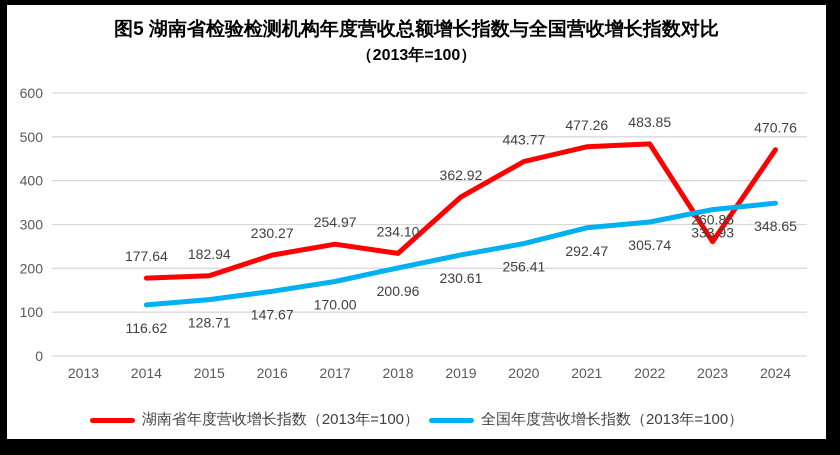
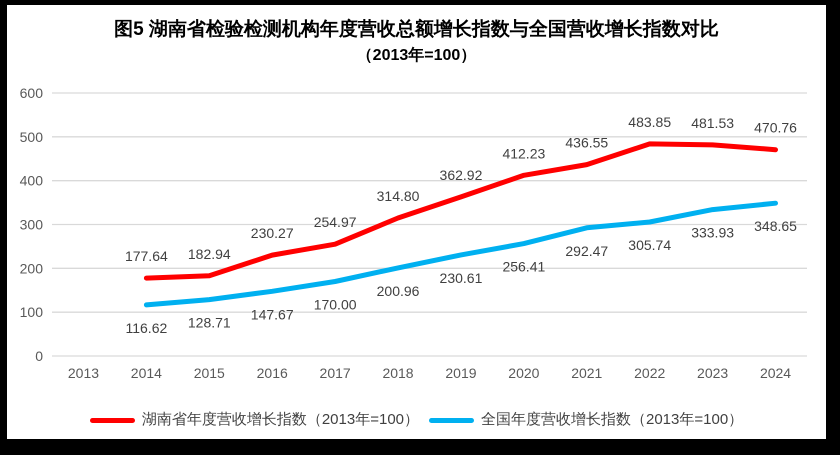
湖南省年度营收增长指数（2013年=100）/2018: 234.10 -> 314.80
湖南省年度营收增长指数（2013年=100）/2020: 443.77 -> 412.23
湖南省年度营收增长指数（2013年=100）/2021: 477.26 -> 436.55
湖南省年度营收增长指数（2013年=100）/2023: 260.85 -> 481.53
